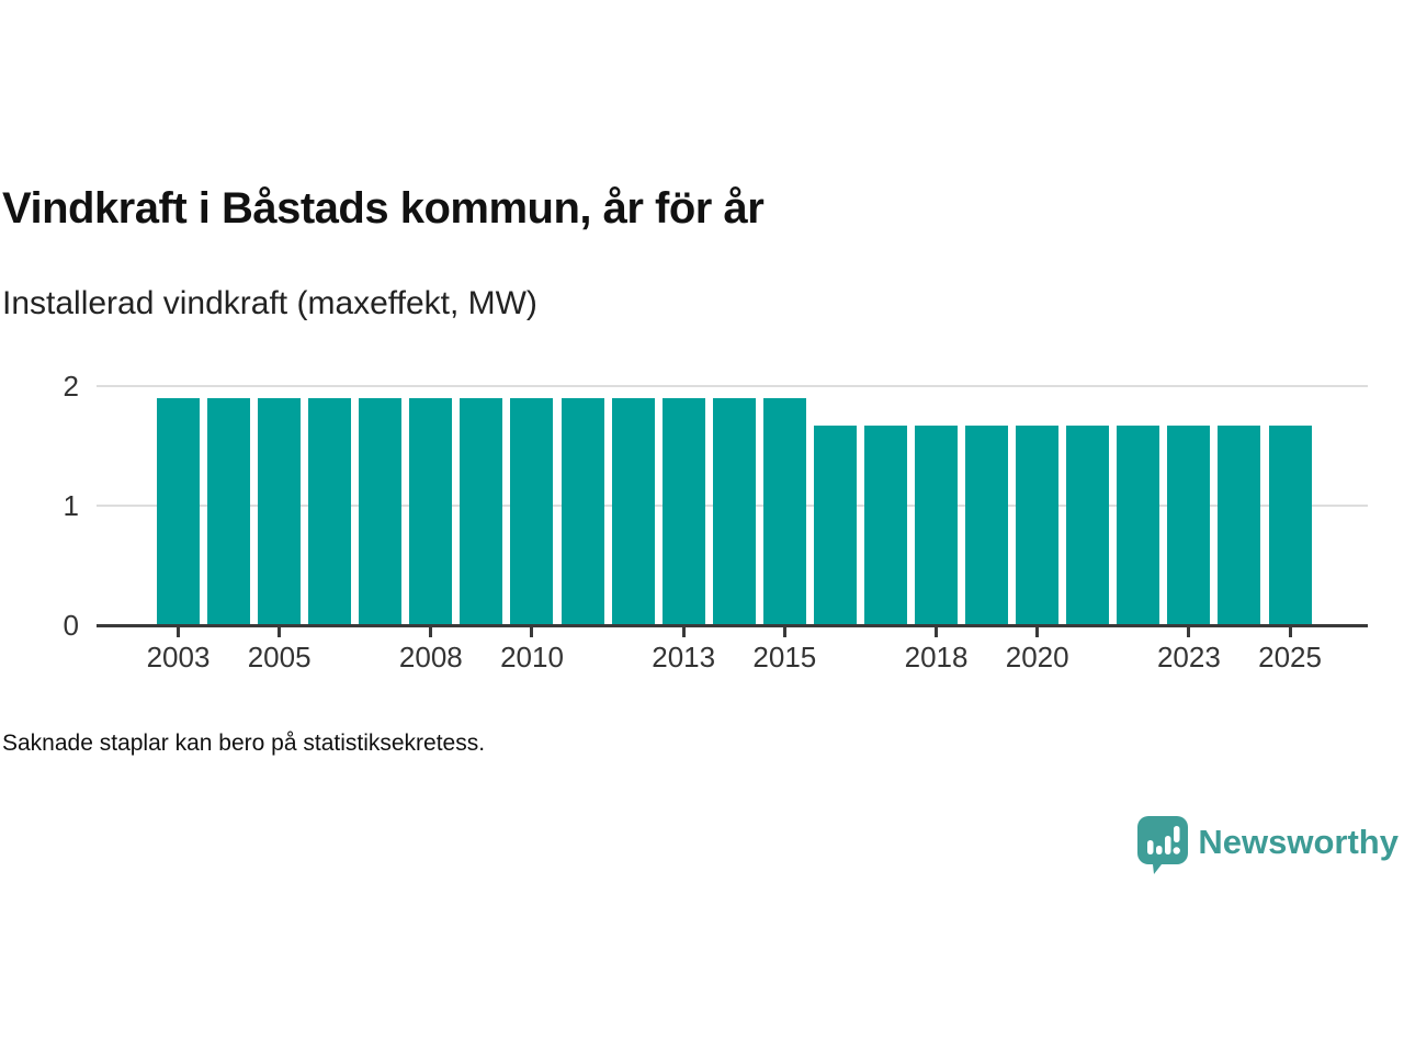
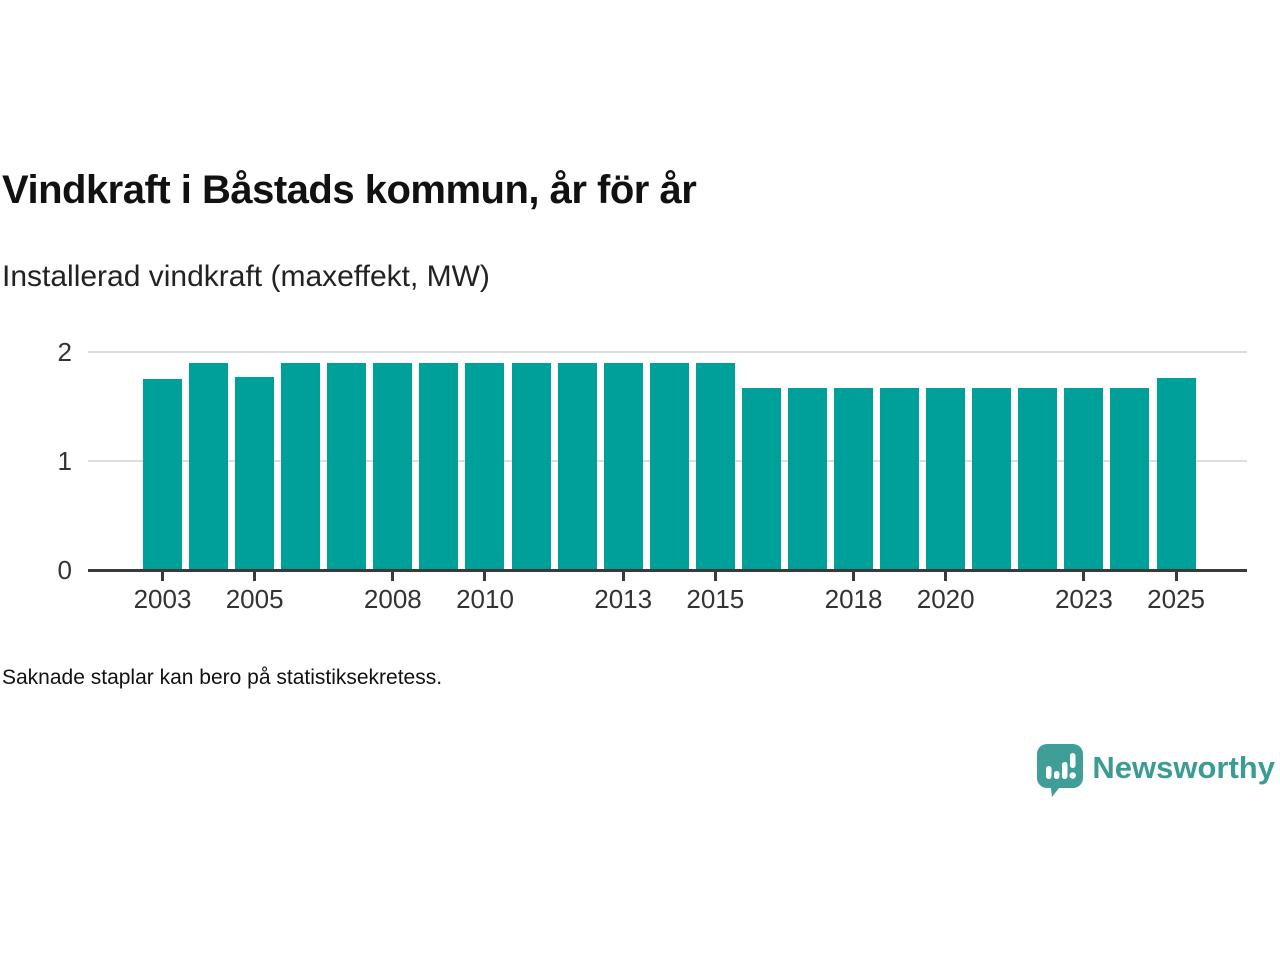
2003: 1.90 -> 1.75
2005: 1.90 -> 1.77
2025: 1.67 -> 1.76
